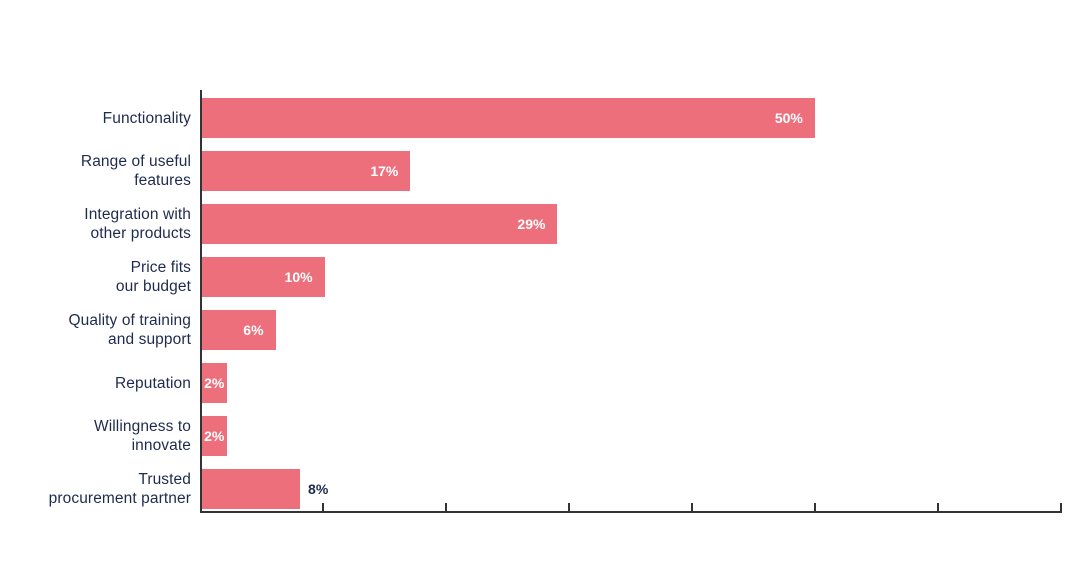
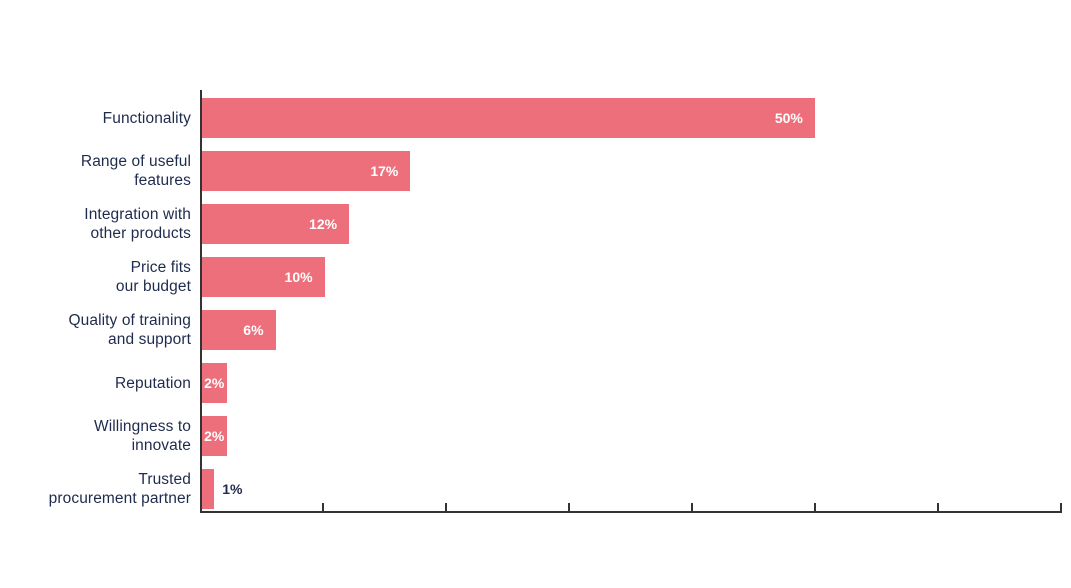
Integration with other products: 29% -> 12%
Trusted procurement partner: 8% -> 1%
